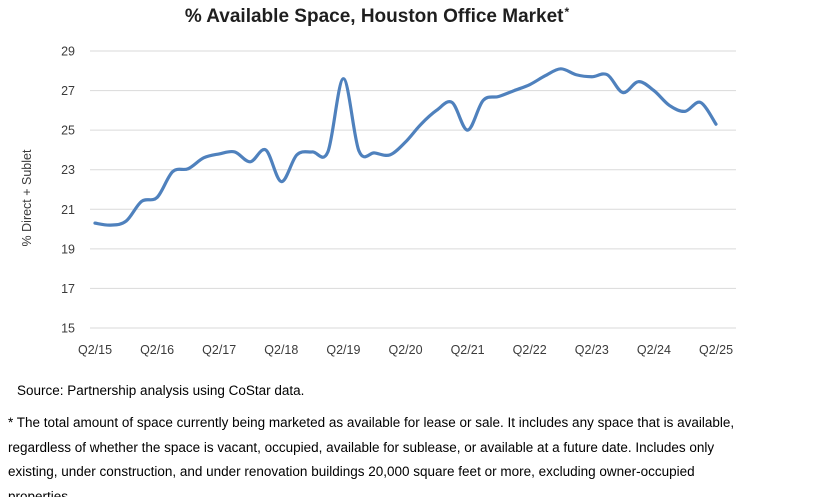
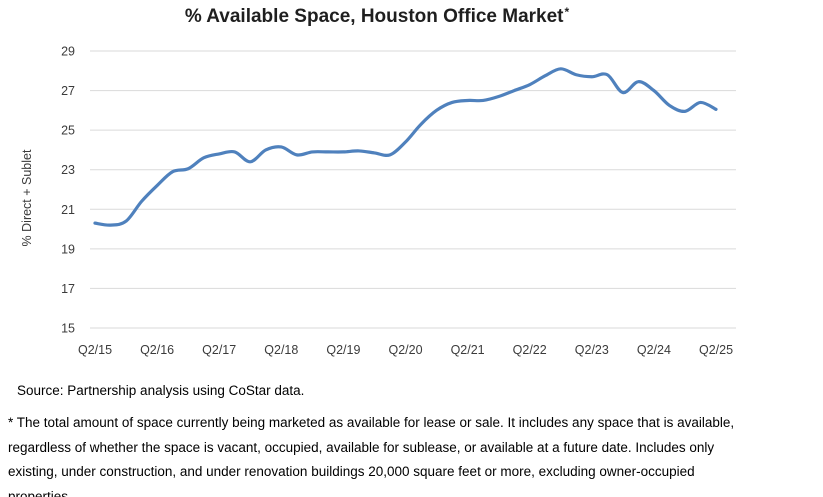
Q2/16: 21.6 -> 22.2
Q2/18: 22.4 -> 24.1
Q2/19: 27.6 -> 23.9
Q2/21: 25.0 -> 26.5
Q2/25: 25.3 -> 26.1
